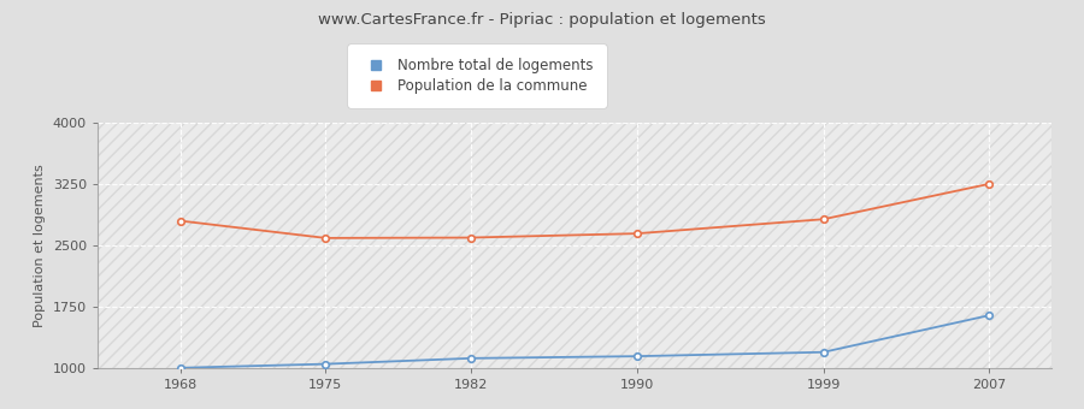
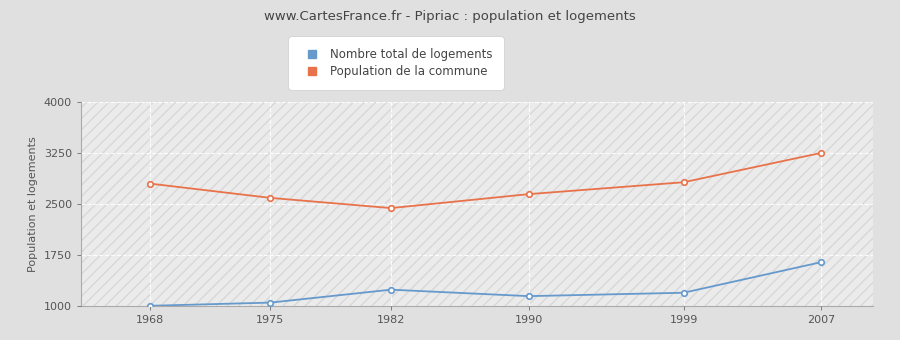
Nombre total de logements/1982: 1120 -> 1240
Population de la commune/1982: 2600 -> 2440
